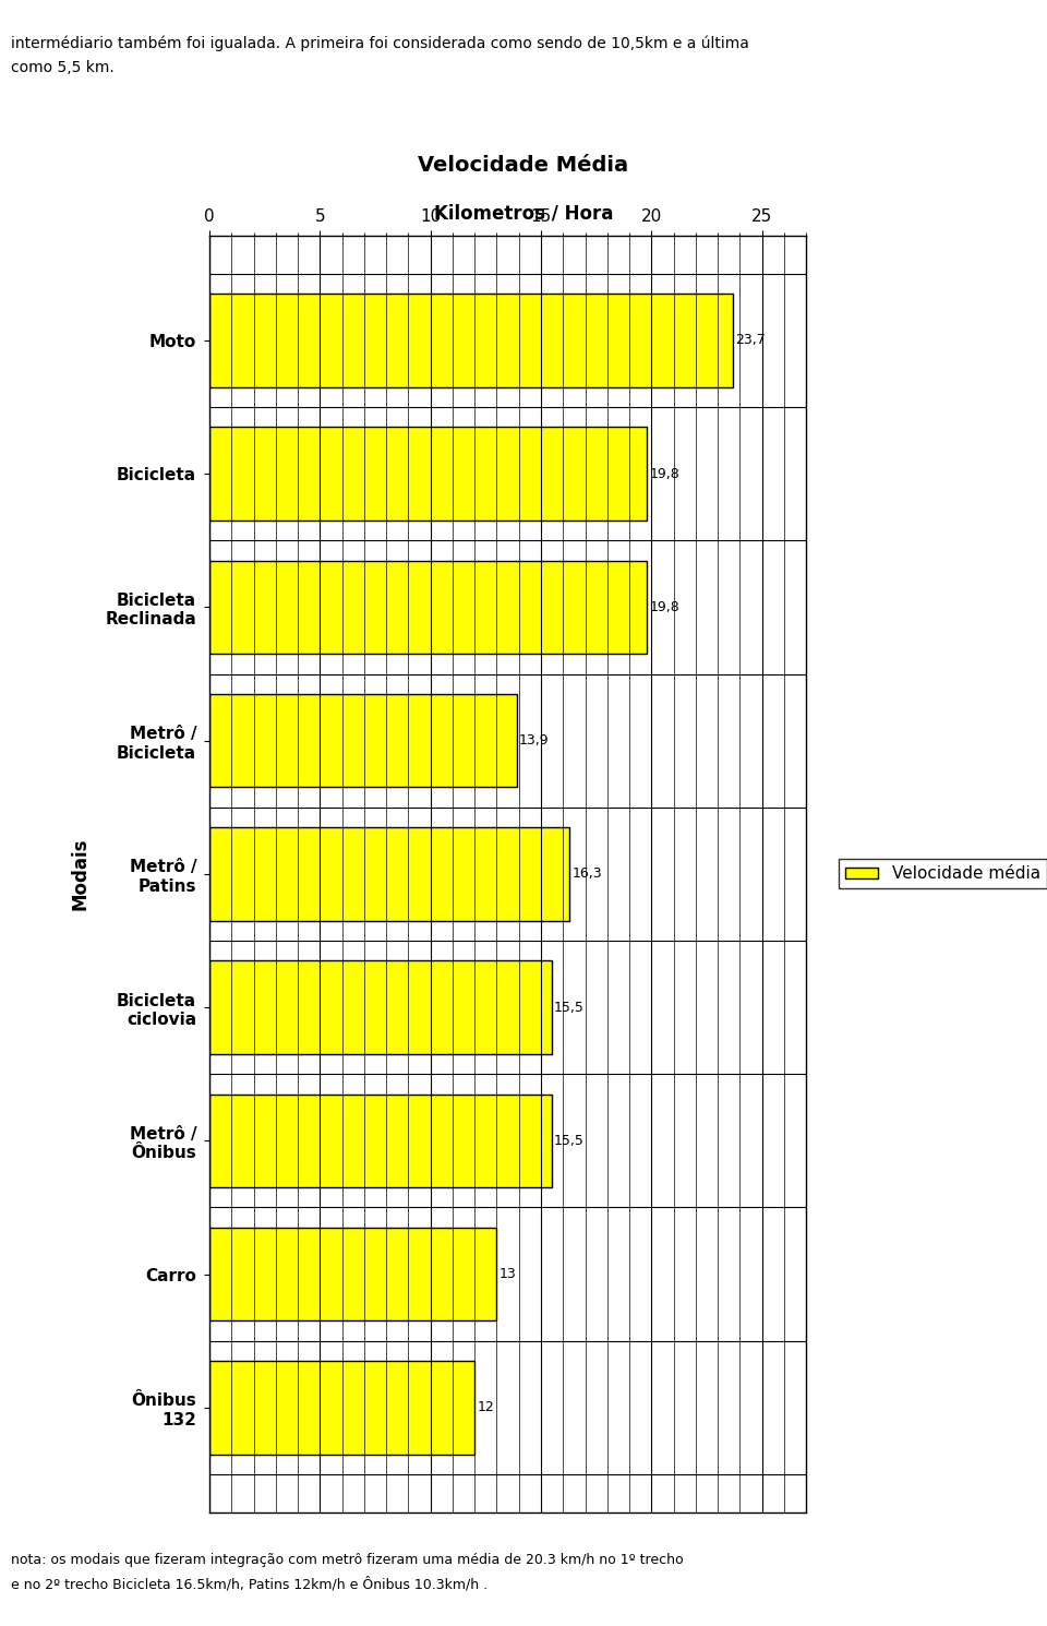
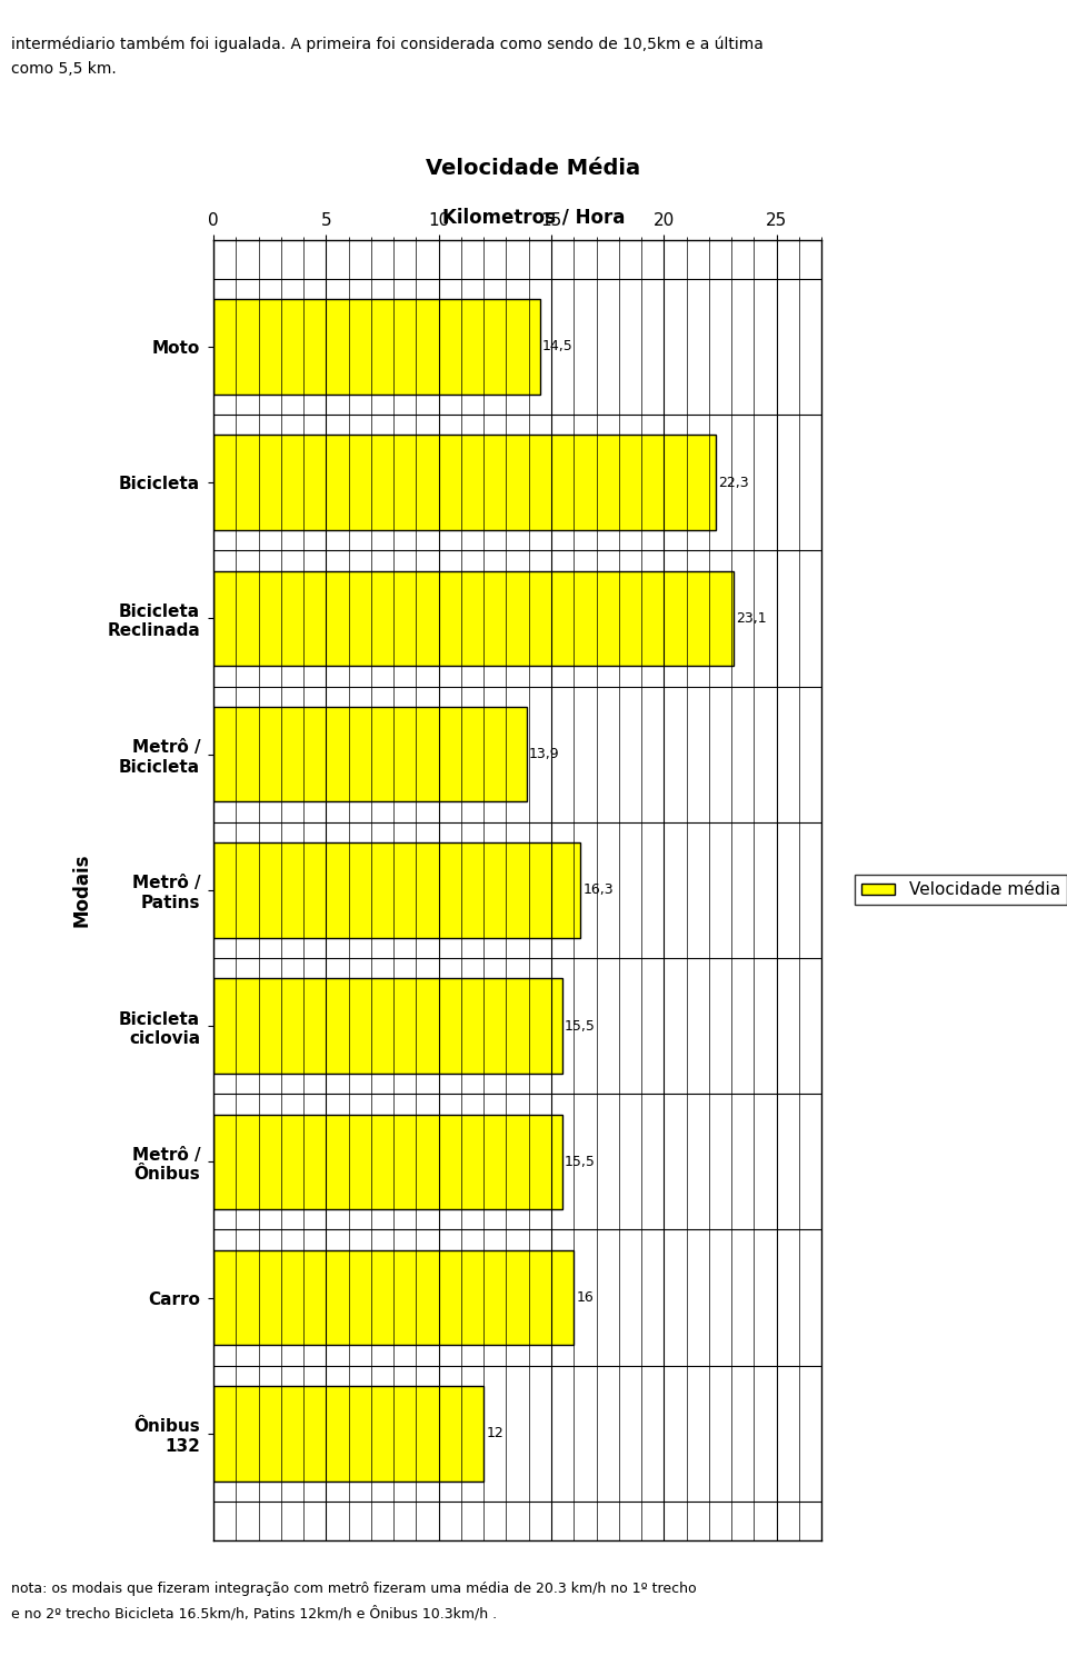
Moto: 23,7 -> 14,5
Bicicleta: 19,8 -> 22,3
Bicicleta Reclinada: 19,8 -> 23,1
Carro: 13 -> 16
